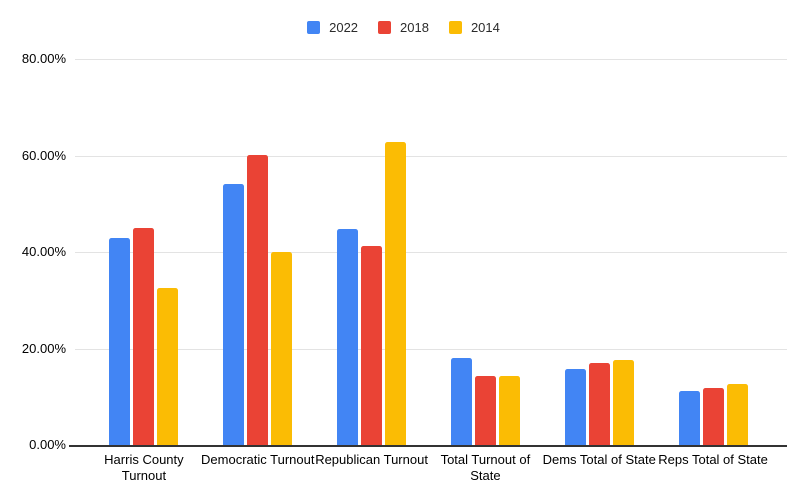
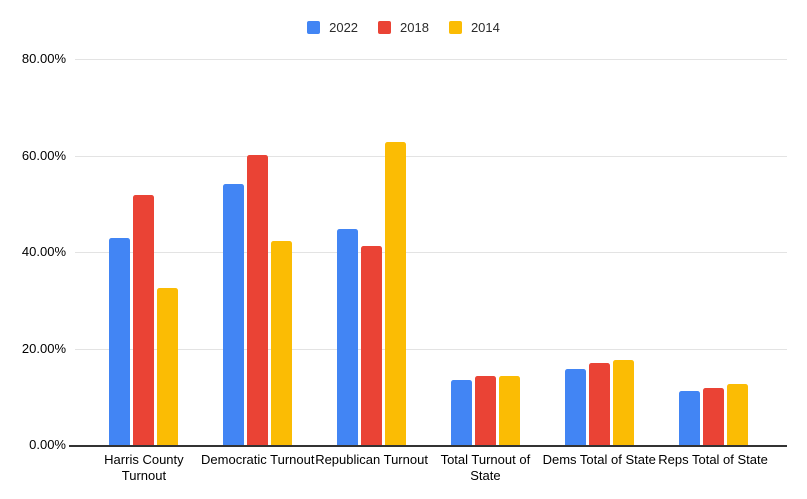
2018/Harris County Turnout: 45% -> 52%
2014/Democratic Turnout: 40% -> 42%
2022/Total Turnout of State: 18% -> 14%
